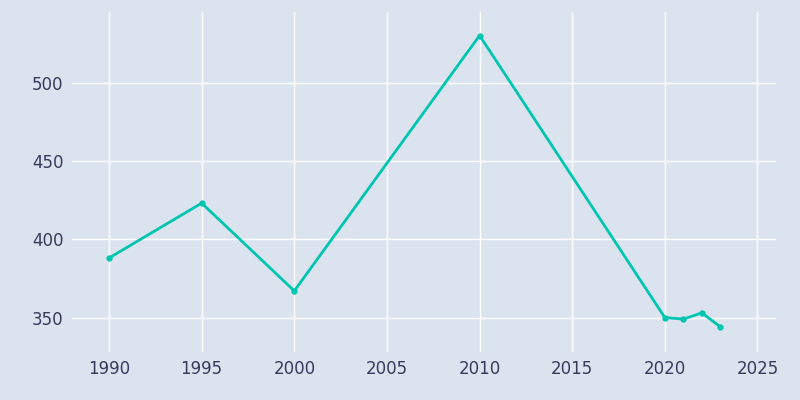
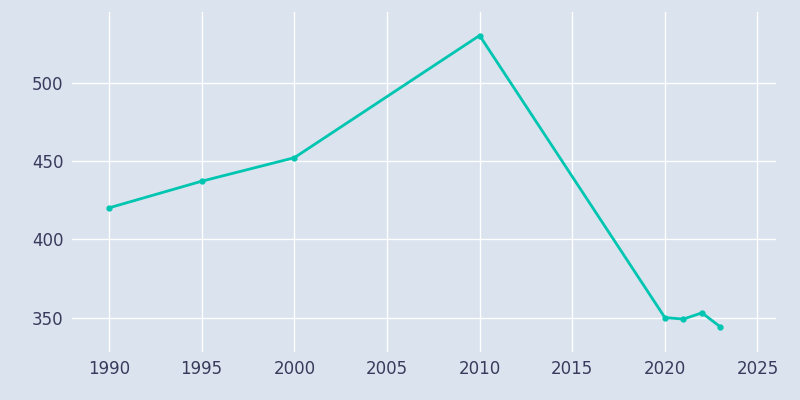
1990: 388 -> 420
1995: 423 -> 437
2000: 367 -> 452
